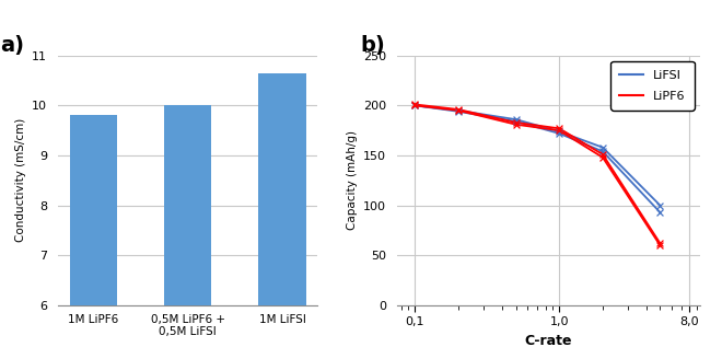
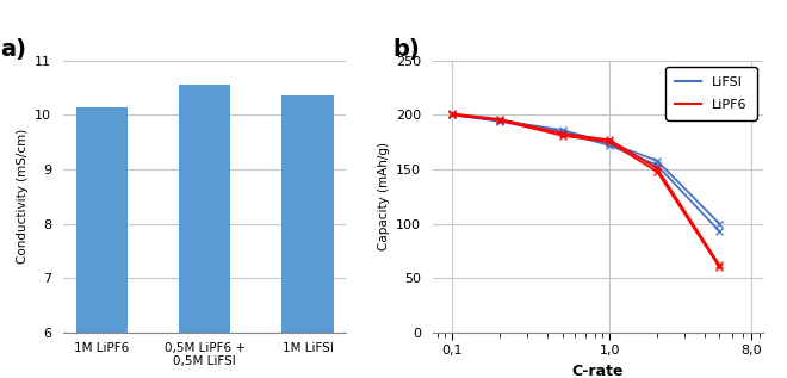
1M LiPF6: 9.80 -> 10.15
0,5M LiPF6 + 0,5M LiFSI: 10.00 -> 10.55
1M LiFSI: 10.65 -> 10.35
